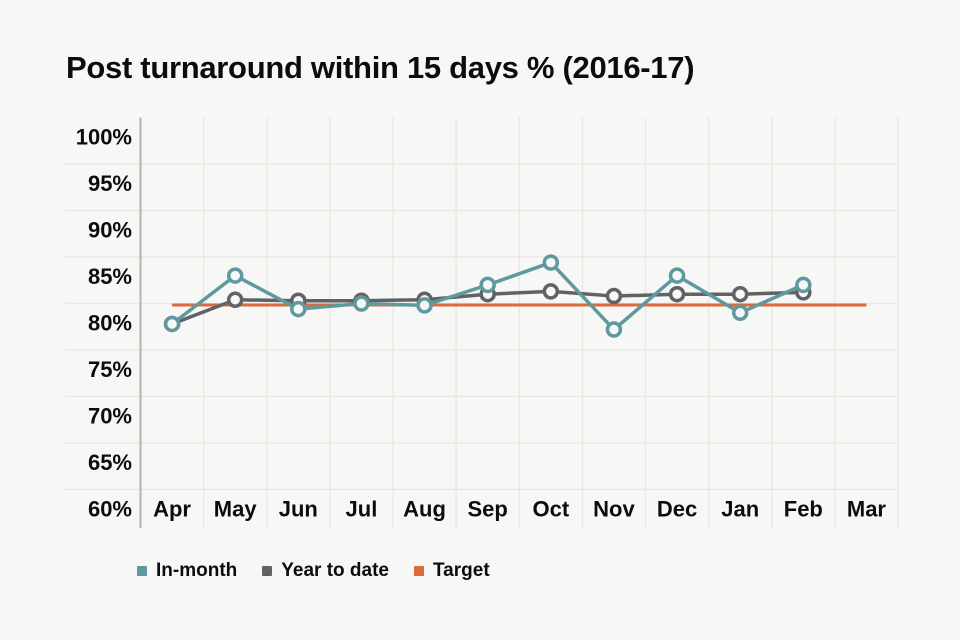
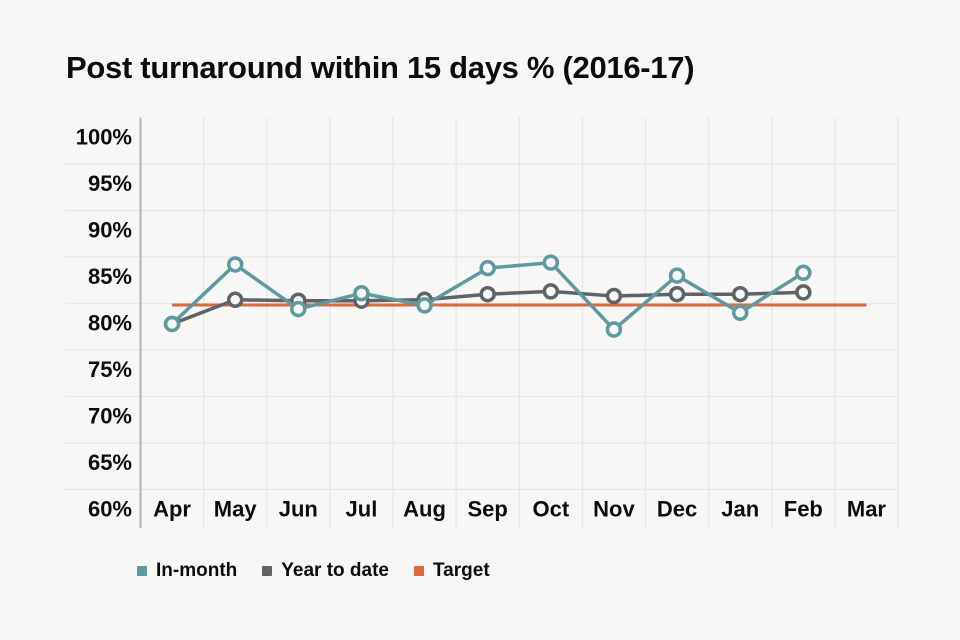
In-month/May: 83% -> 84%
In-month/Jul: 80% -> 81%
In-month/Sep: 82% -> 84%
In-month/Feb: 82% -> 83%
